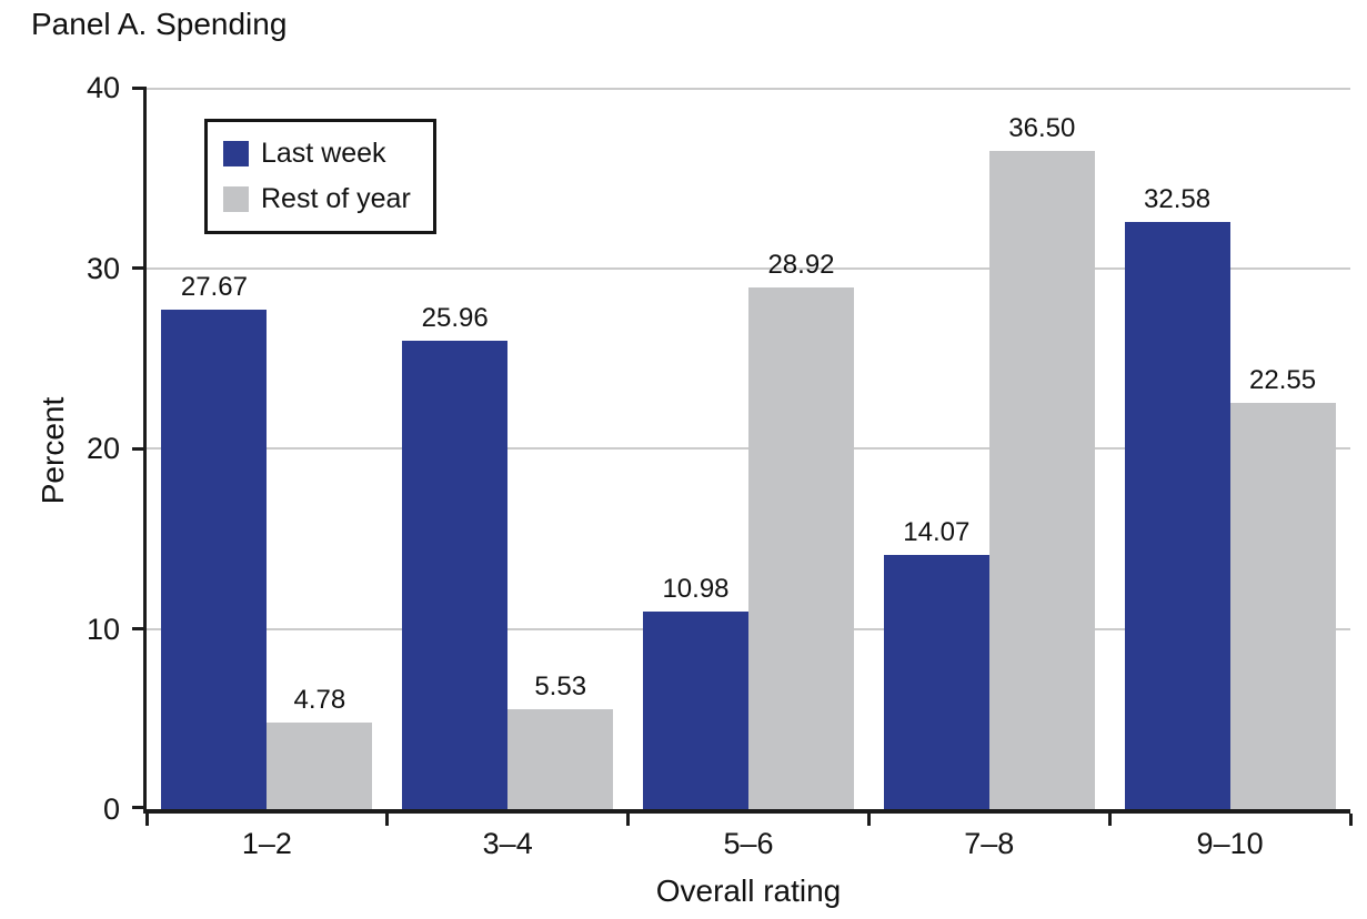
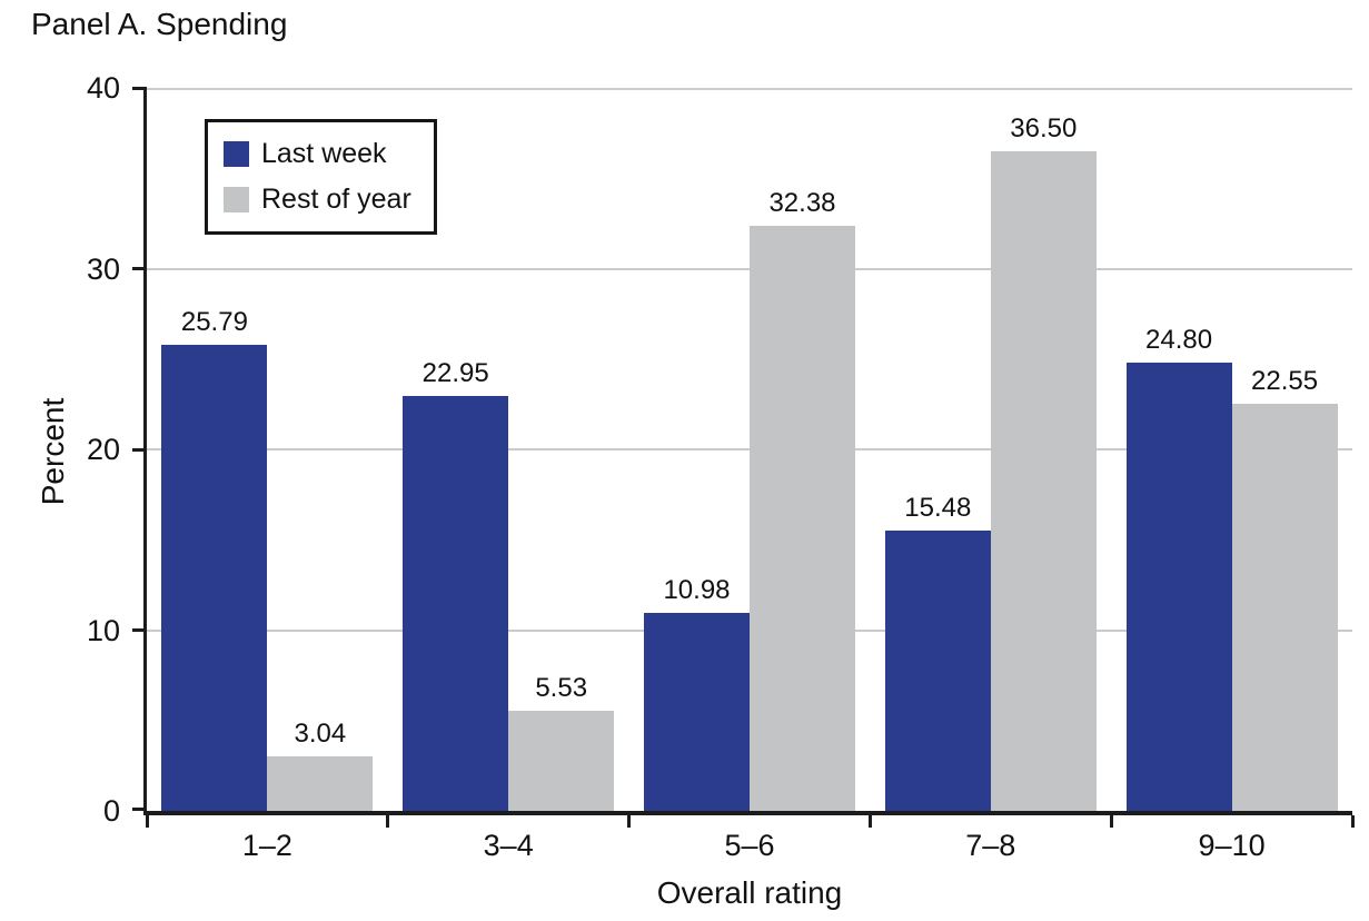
Last week/1–2: 27.67 -> 25.79
Rest of year/1–2: 4.78 -> 3.04
Last week/3–4: 25.96 -> 22.95
Rest of year/5–6: 28.92 -> 32.38
Last week/7–8: 14.07 -> 15.48
Last week/9–10: 32.58 -> 24.80
